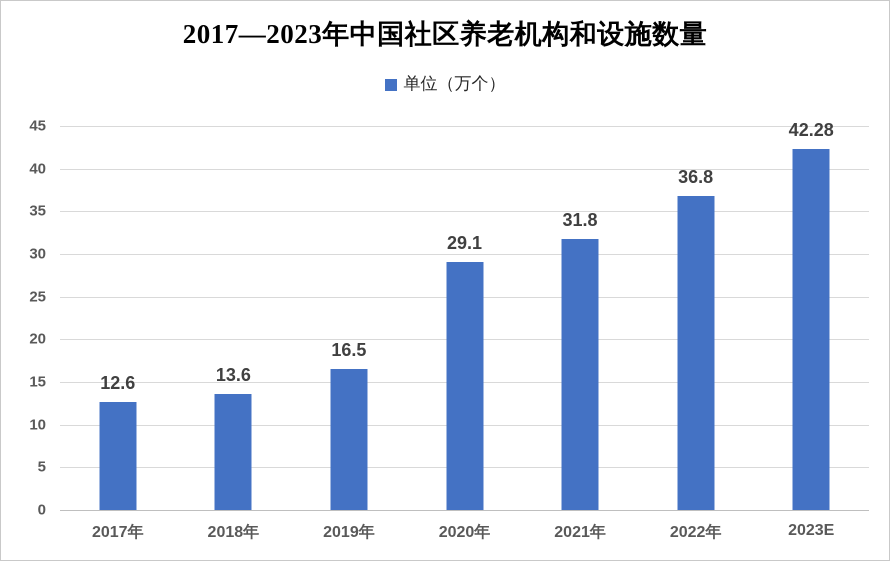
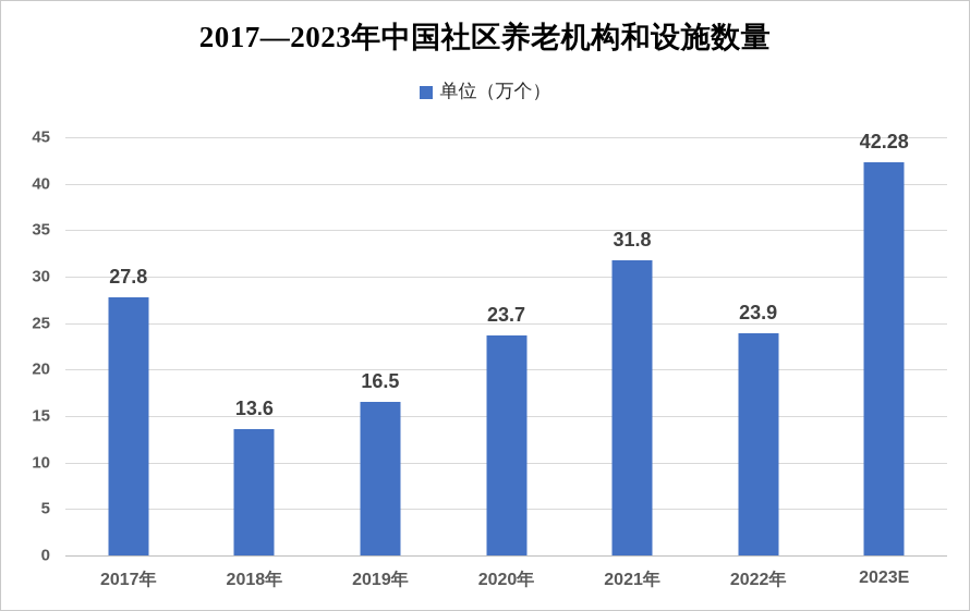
2017年: 12.6 -> 27.8
2020年: 29.1 -> 23.7
2022年: 36.8 -> 23.9
